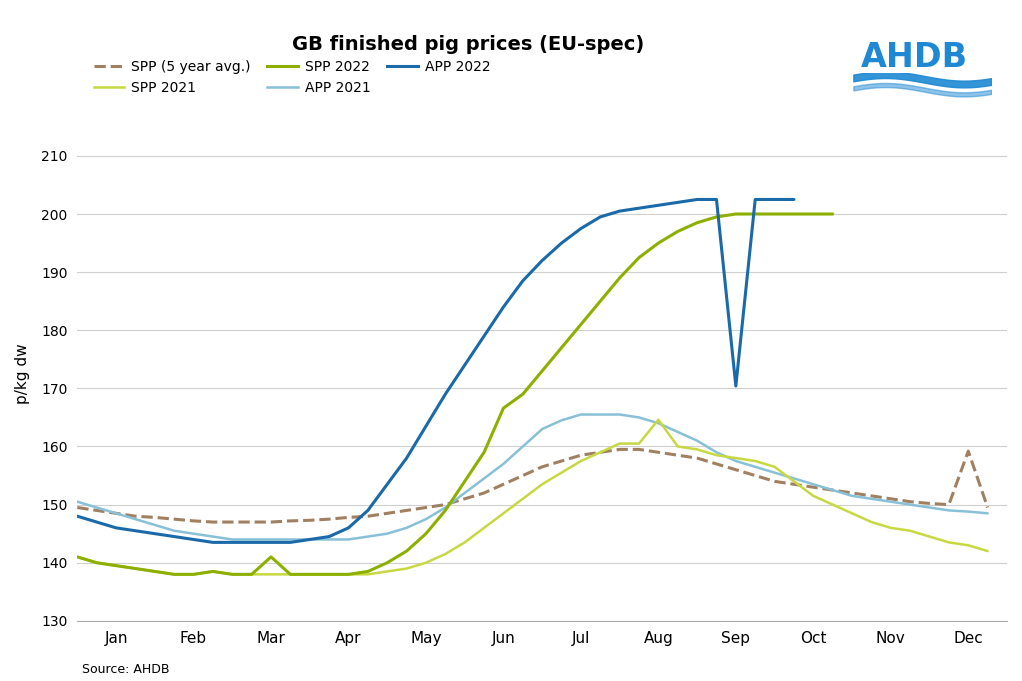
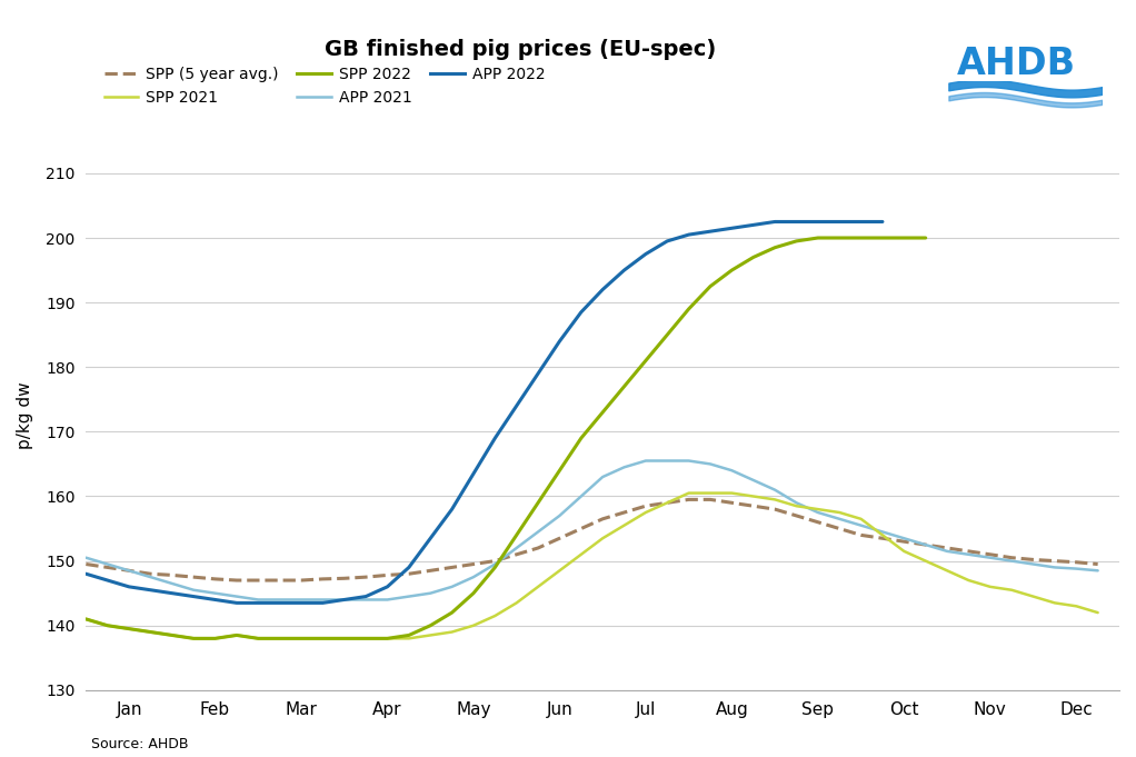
GB finished pig prices (EU-spec)/SPP 2022/Mar: 141.0 -> 138.0
GB finished pig prices (EU-spec)/SPP 2022/Jun: 166.6 -> 164.0
GB finished pig prices (EU-spec)/SPP 2021/Aug: 164.6 -> 160.5
GB finished pig prices (EU-spec)/APP 2022/Sep: 170.4 -> 202.5
GB finished pig prices (EU-spec)/SPP (5 year avg.)/Dec: 159.2 -> 149.8
